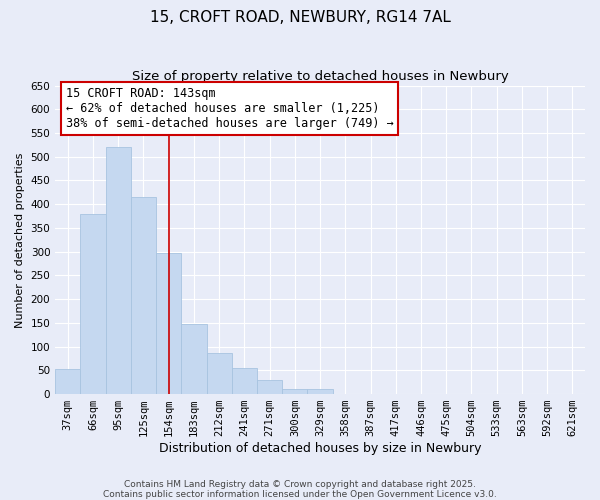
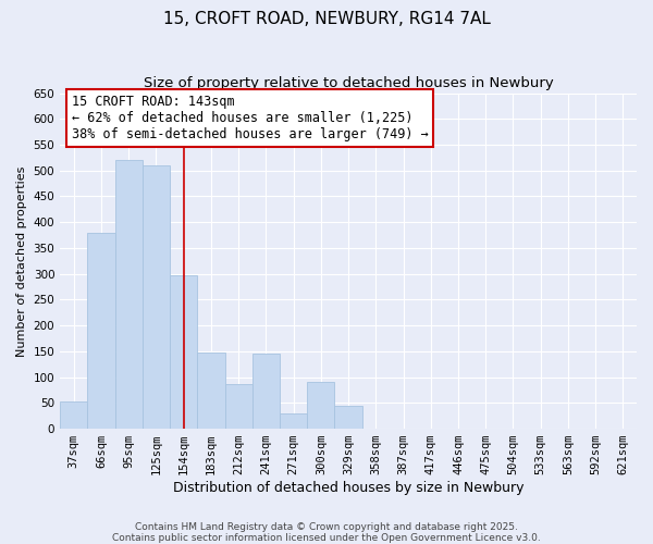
125sqm: 415 -> 510
241sqm: 55 -> 145
300sqm: 10 -> 90
329sqm: 10 -> 45
